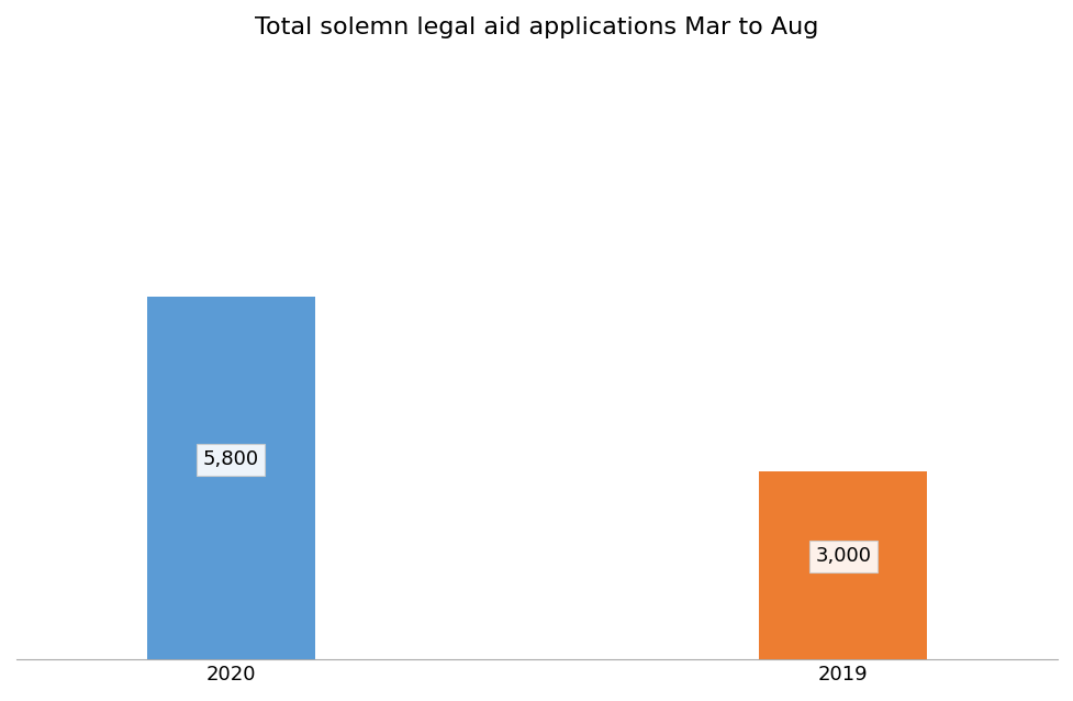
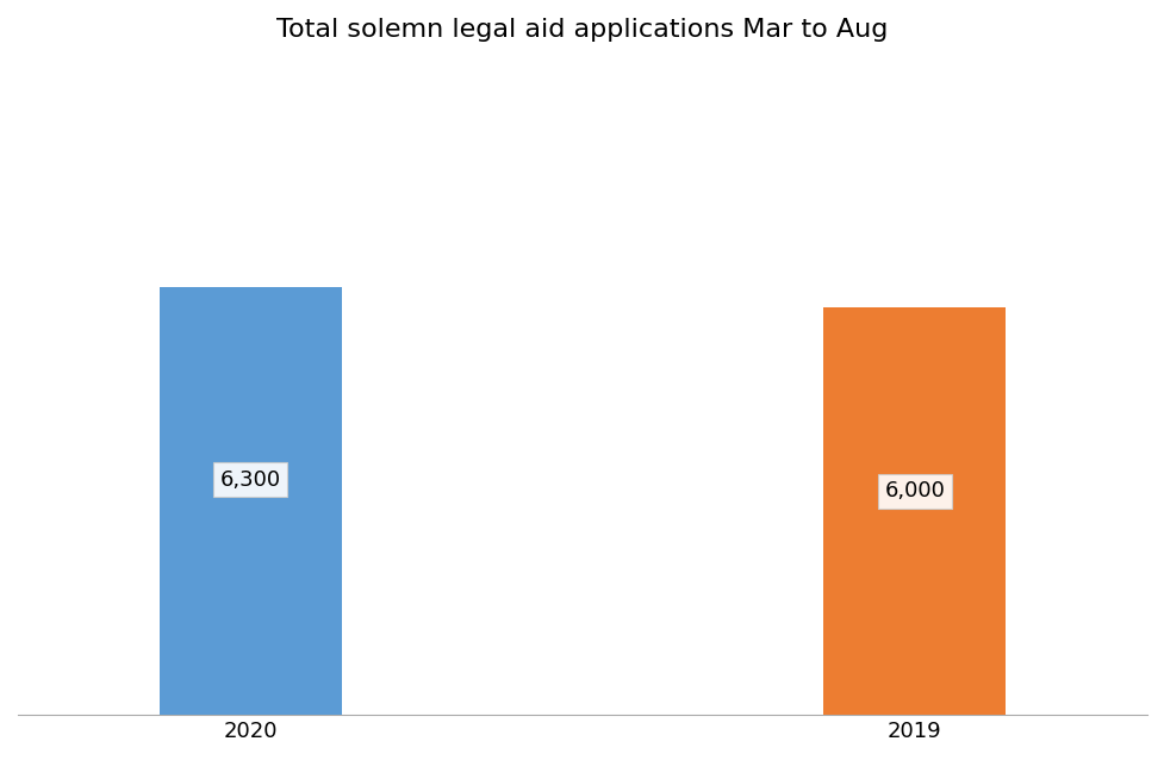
2020: 5,800 -> 6,300
2019: 3,000 -> 6,000
